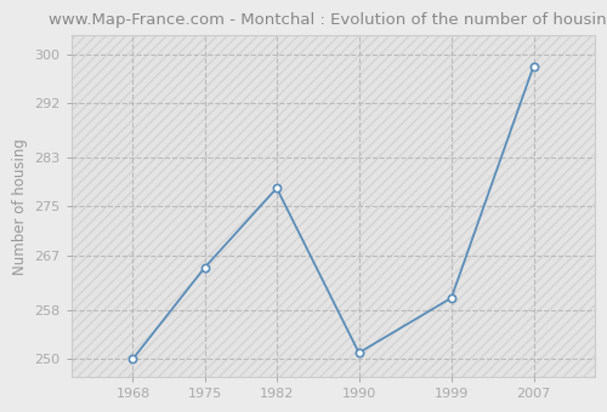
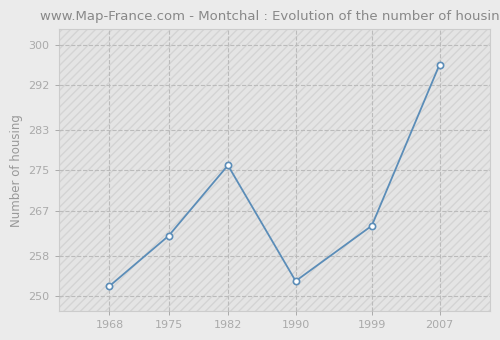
1968: 250 -> 252
1975: 265 -> 262
1982: 278 -> 276
1990: 251 -> 253
1999: 260 -> 264
2007: 298 -> 296
